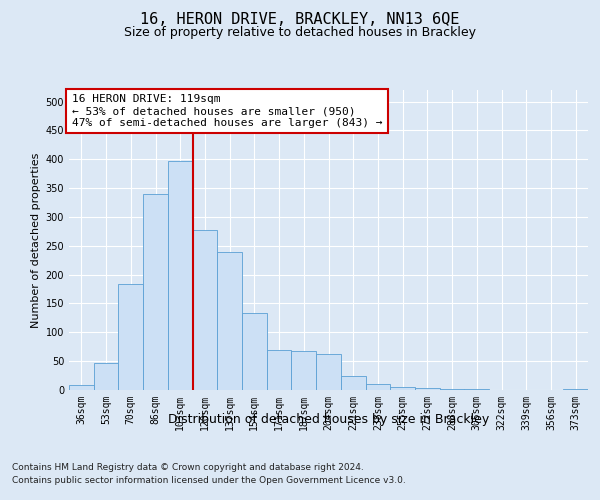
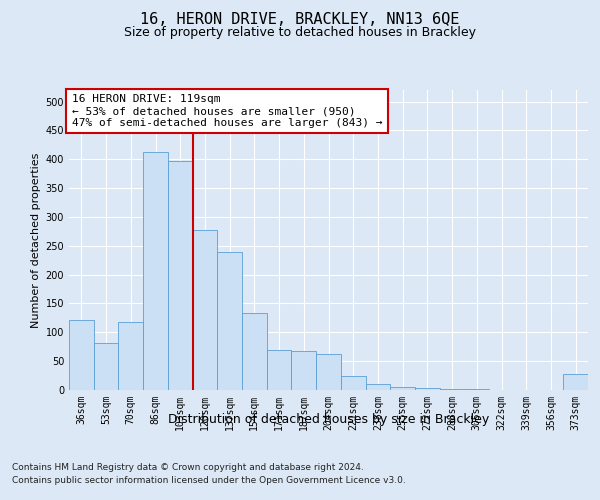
36sqm: 8 -> 122
53sqm: 46 -> 82
70sqm: 184 -> 118
86sqm: 340 -> 412
373sqm: 1 -> 28
